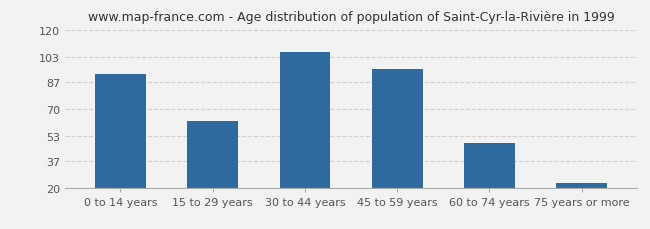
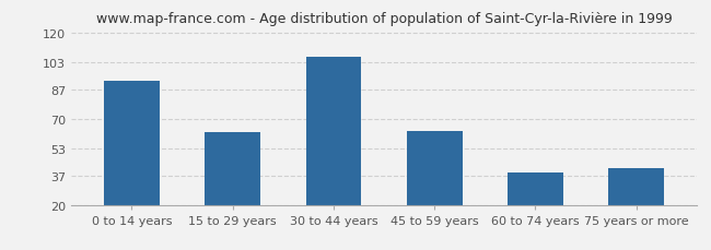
45 to 59 years: 95 -> 63
60 to 74 years: 48 -> 39
75 years or more: 23 -> 41
